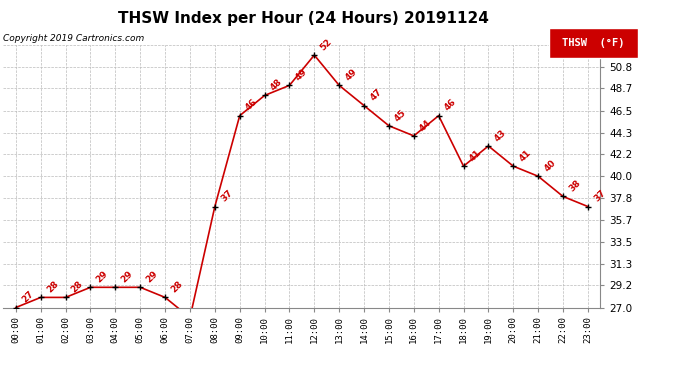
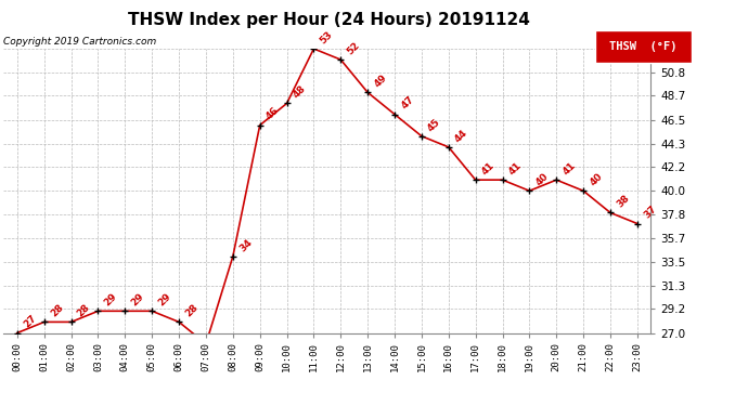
08:00: 37 -> 34
11:00: 49 -> 53
17:00: 46 -> 41
19:00: 43 -> 40
